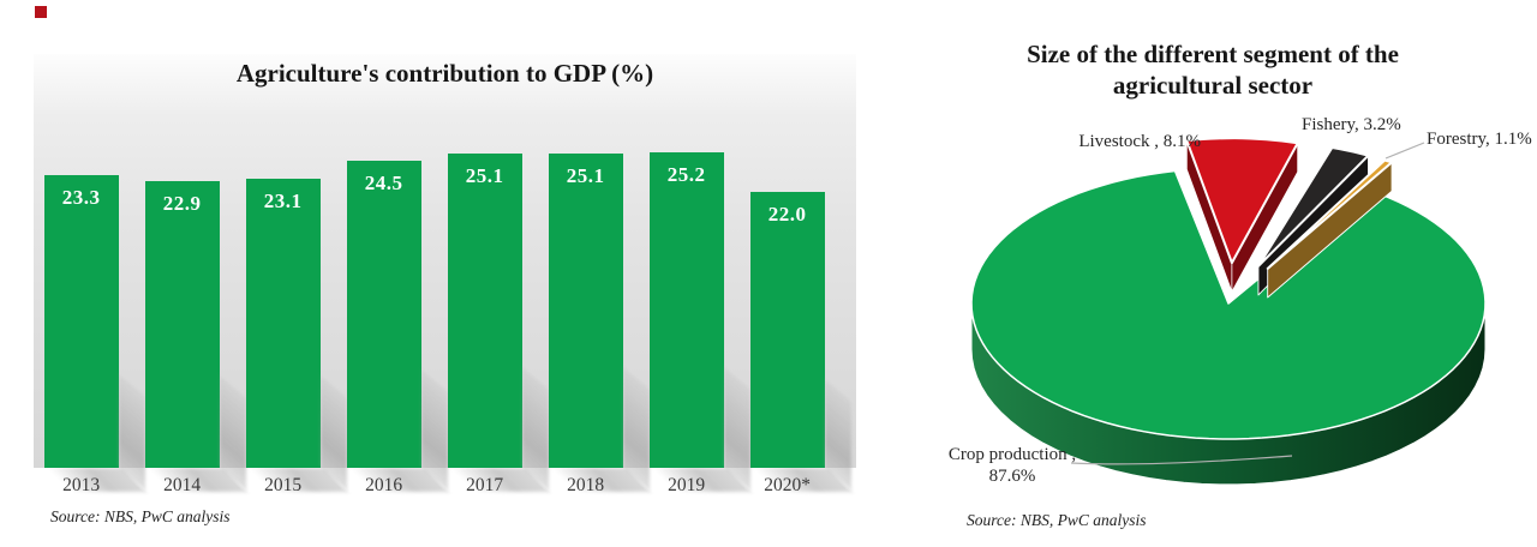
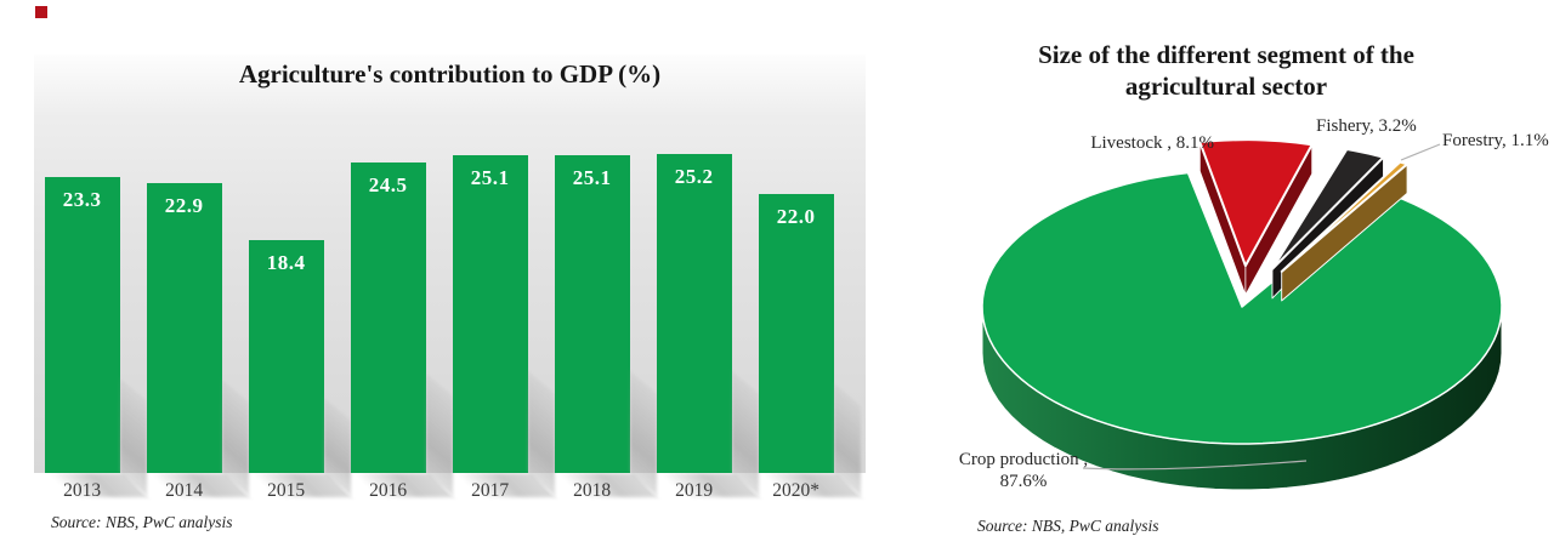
Agriculture's contribution to GDP (%)/2015: 23.1 -> 18.4
